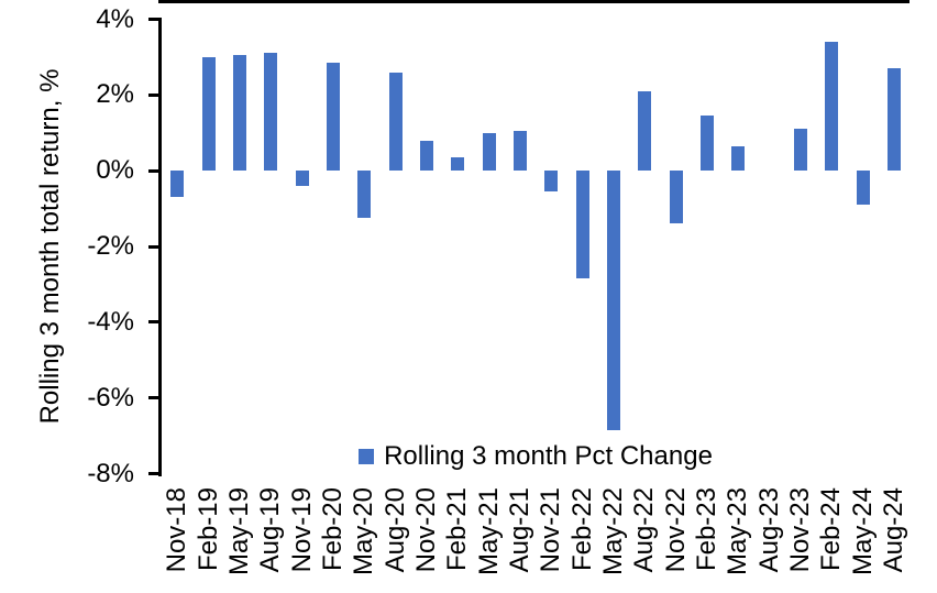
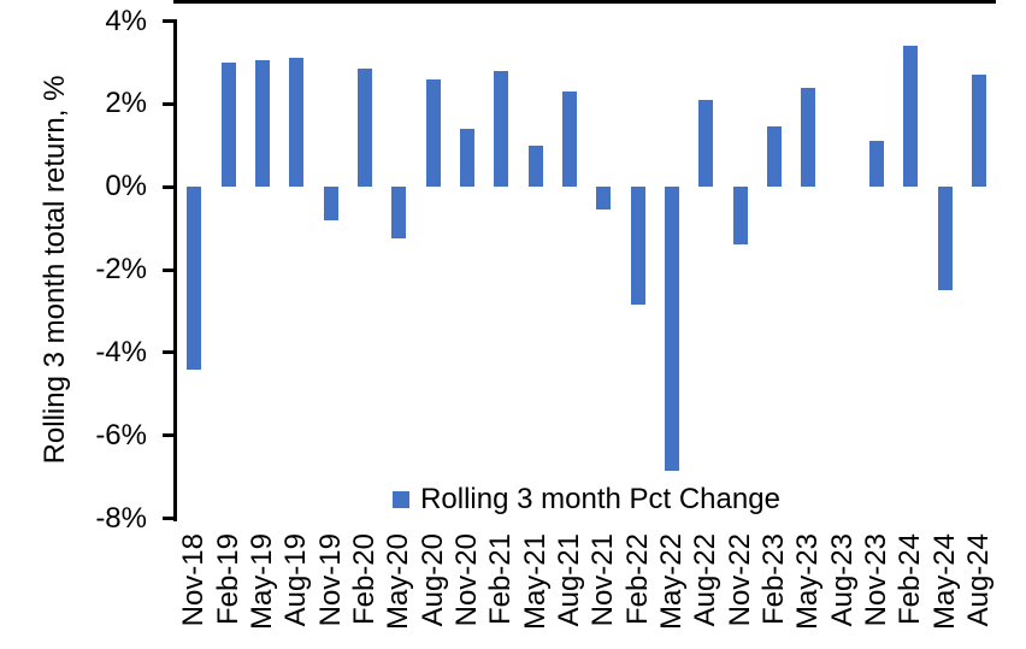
Nov-18: -0.7% -> -4.4%
Nov-19: -0.4% -> -0.8%
Nov-20: 0.8% -> 1.4%
Feb-21: 0.3% -> 2.8%
Aug-21: 1.1% -> 2.3%
May-23: 0.7% -> 2.4%
May-24: -0.9% -> -2.5%
